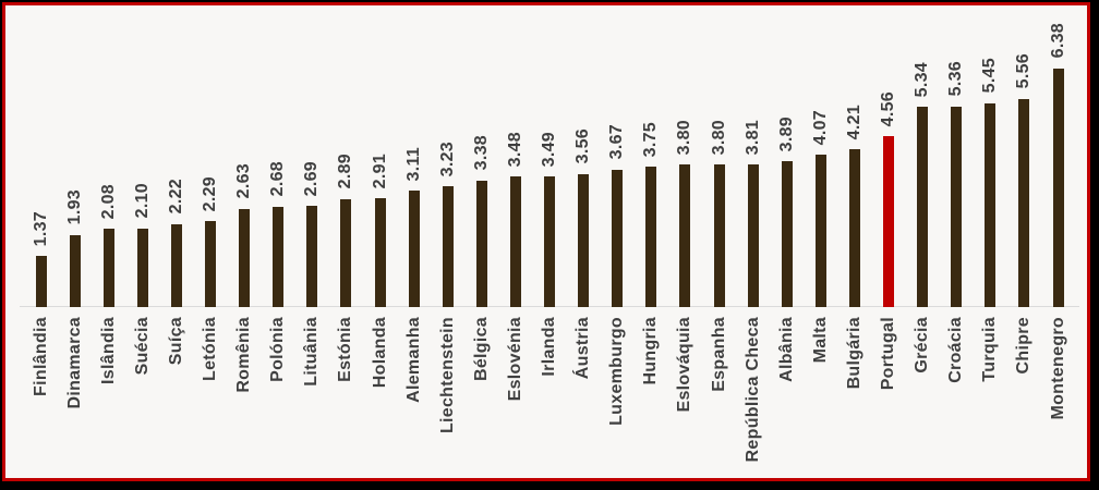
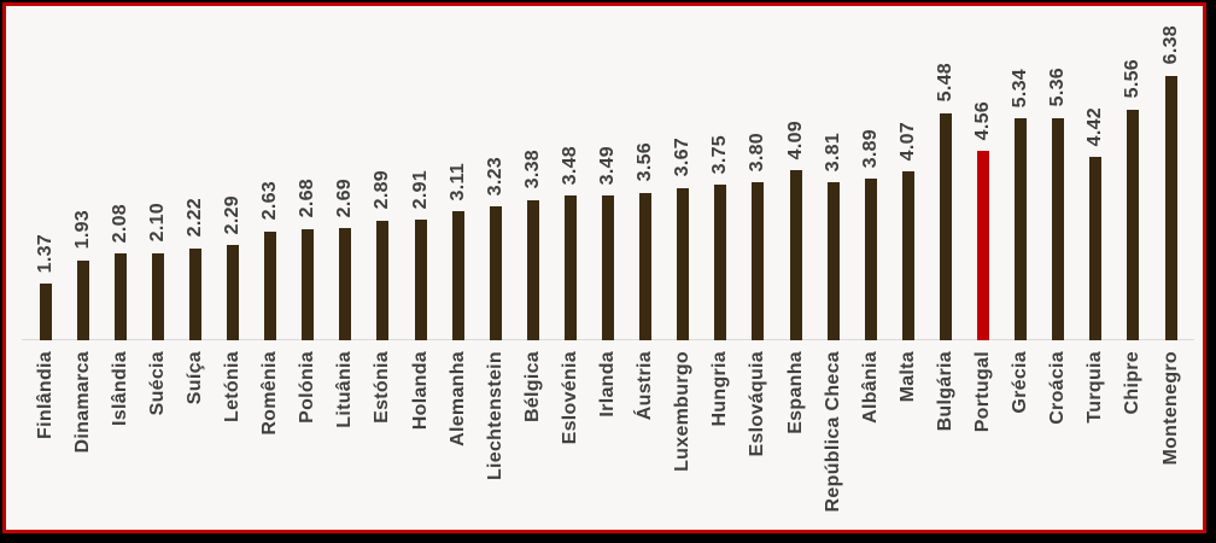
Espanha: 3.80 -> 4.09
Bulgária: 4.21 -> 5.48
Turquia: 5.45 -> 4.42
